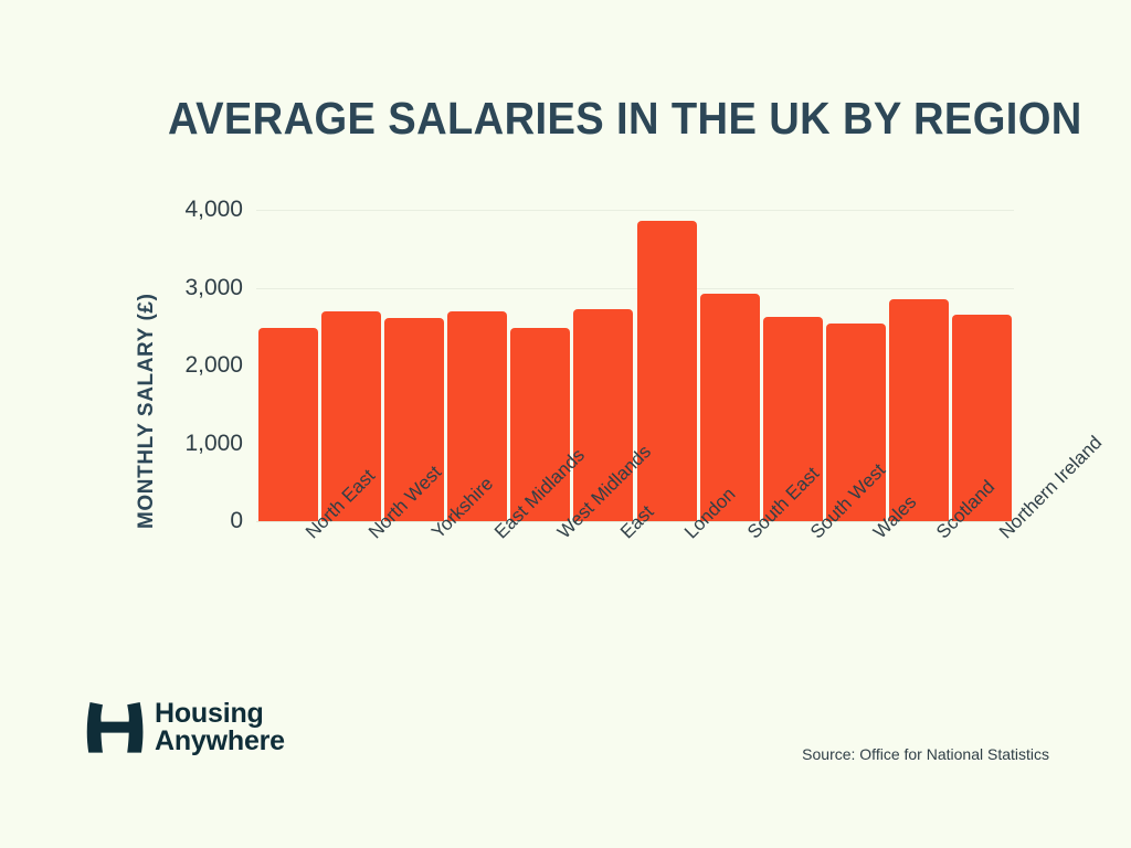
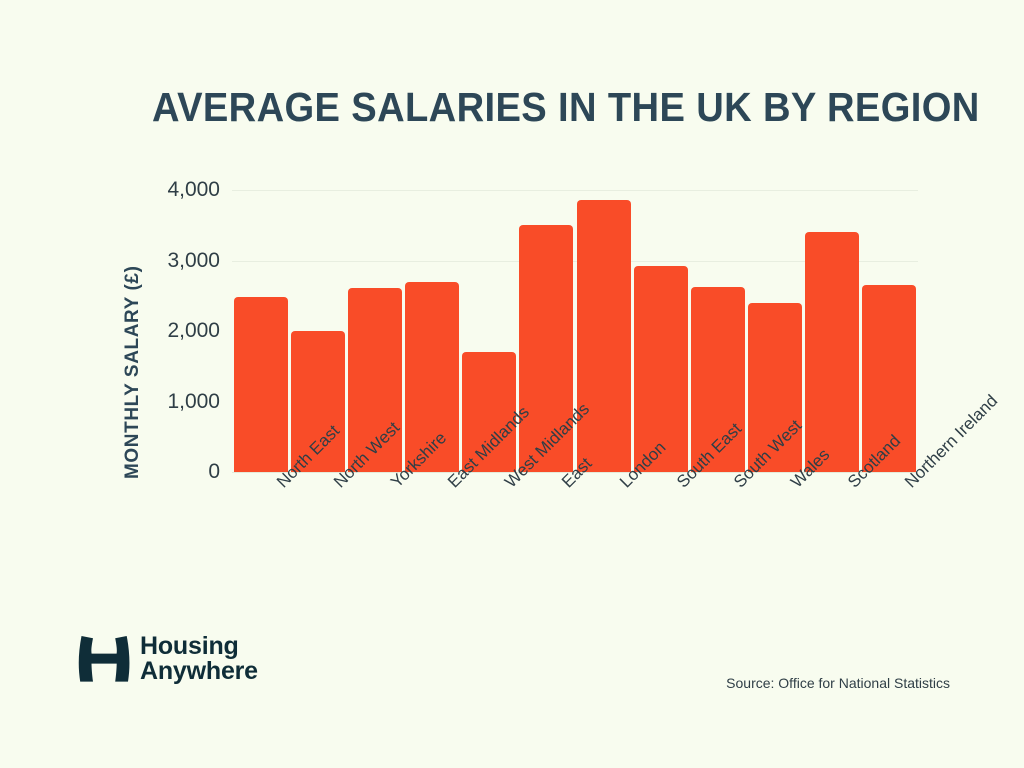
North West: 2700 -> 2000
West Midlands: 2500 -> 1700
East: 2700 -> 3500
Wales: 2500 -> 2400
Scotland: 2800 -> 3400
